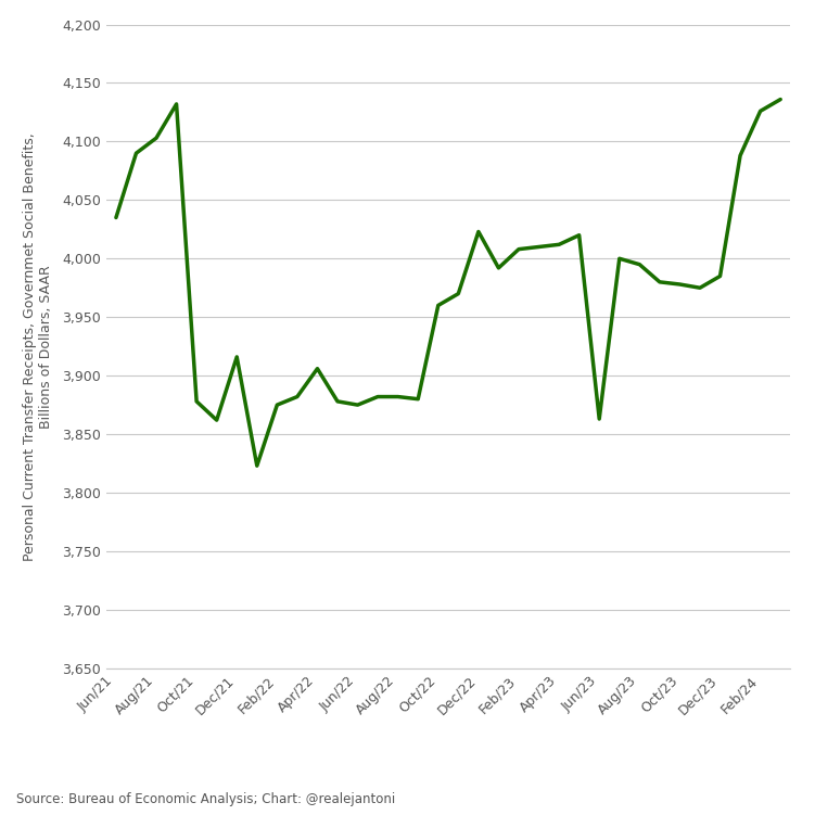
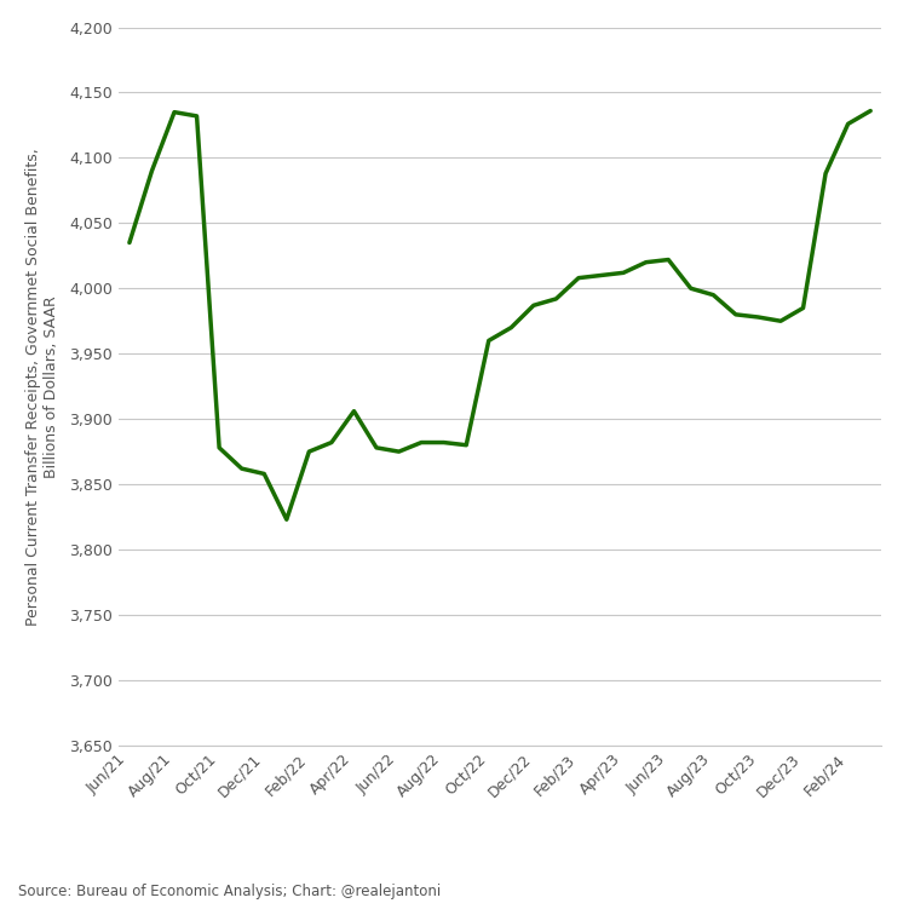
Aug/21: 4,103 -> 4,135
Dec/21: 3,916 -> 3,858
Dec/22: 4,023 -> 3,987
Jun/23: 3,863 -> 4,022
